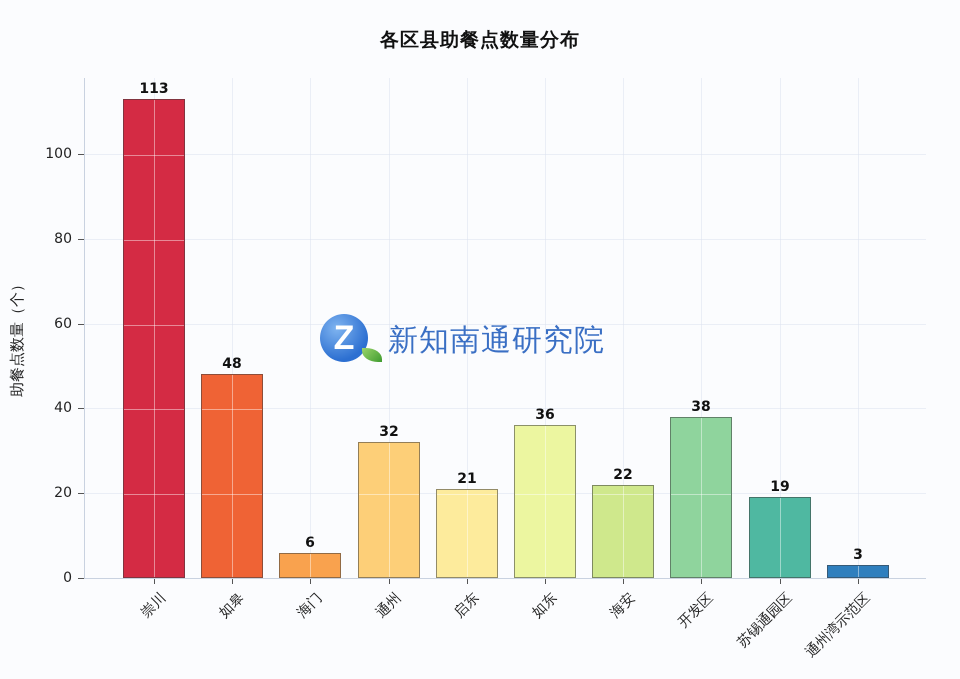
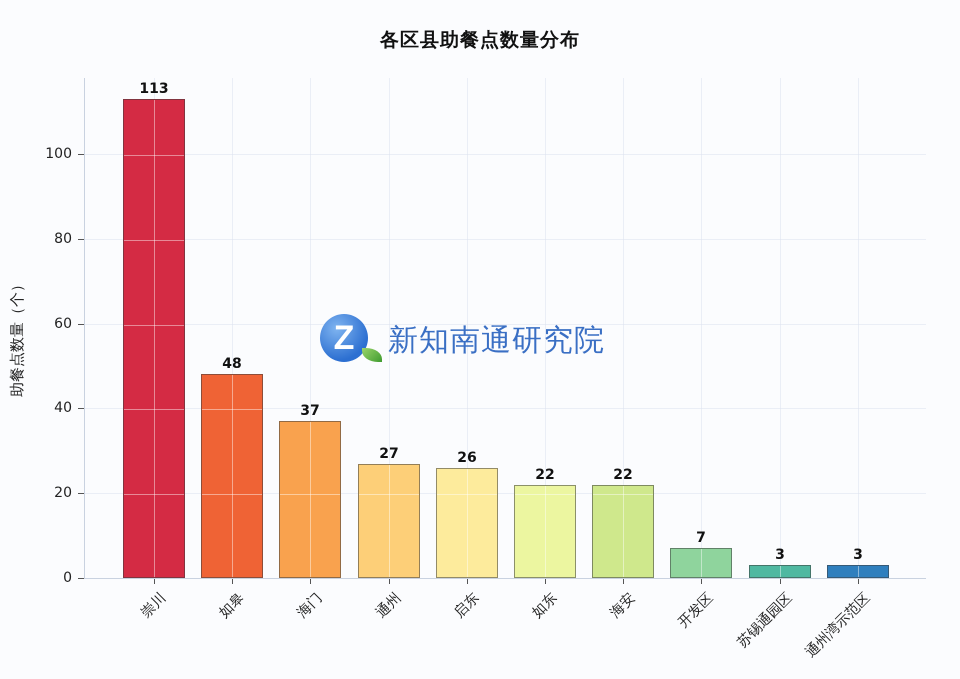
海门: 6 -> 37
通州: 32 -> 27
启东: 21 -> 26
如东: 36 -> 22
开发区: 38 -> 7
苏锡通园区: 19 -> 3
